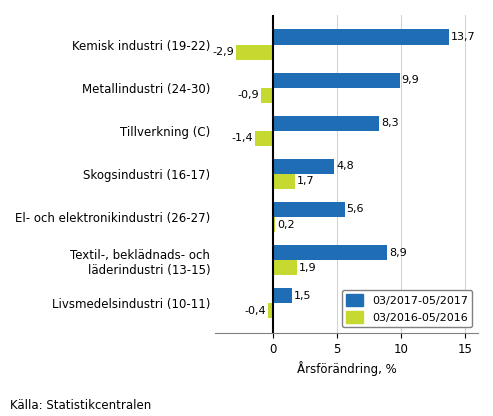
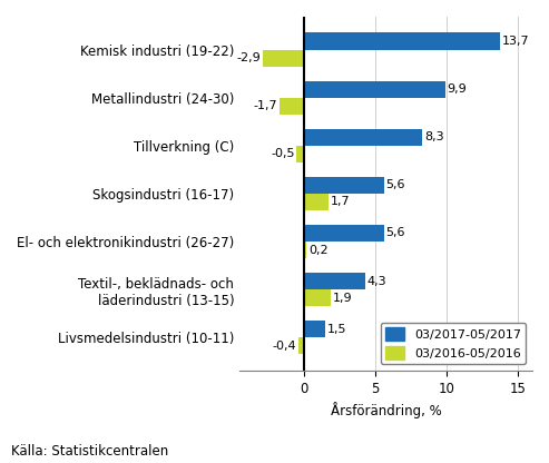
03/2016-05/2016/Metallindustri (24-30): -0,9 -> -1,7
03/2016-05/2016/Tillverkning (C): -1,4 -> -0,5
03/2017-05/2017/Skogsindustri (16-17): 4,8 -> 5,6
03/2017-05/2017/Textil-, beklädnads- och läderindustri (13-15): 8,9 -> 4,3
